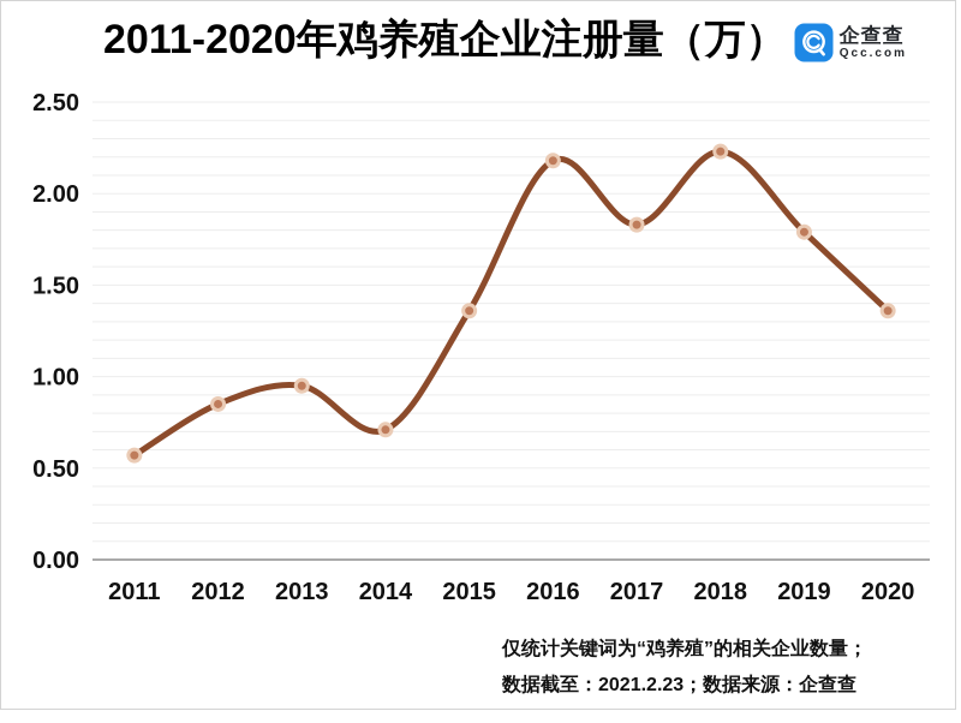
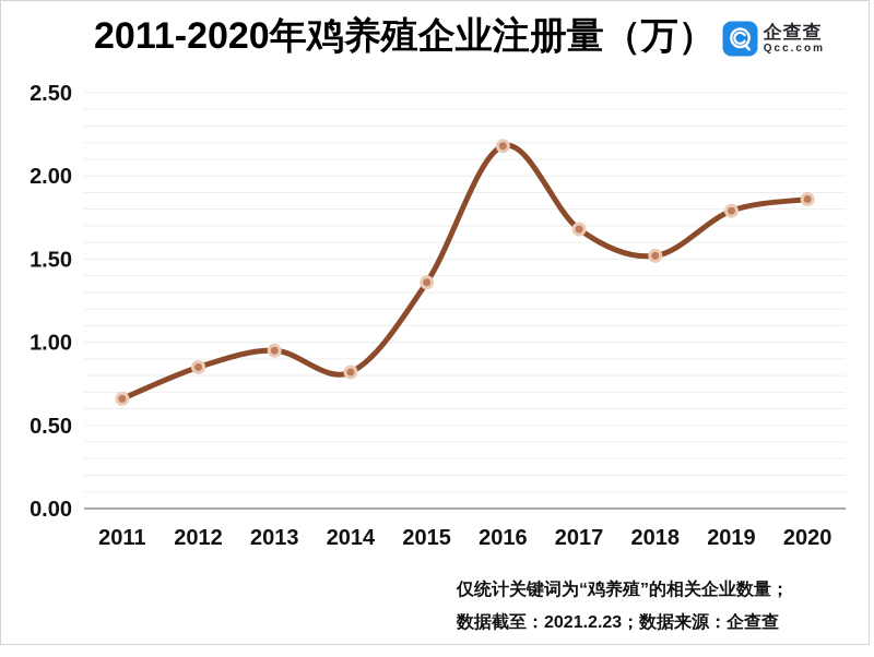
2011: 0.57 -> 0.66
2014: 0.71 -> 0.82
2017: 1.83 -> 1.68
2018: 2.23 -> 1.52
2020: 1.36 -> 1.86
